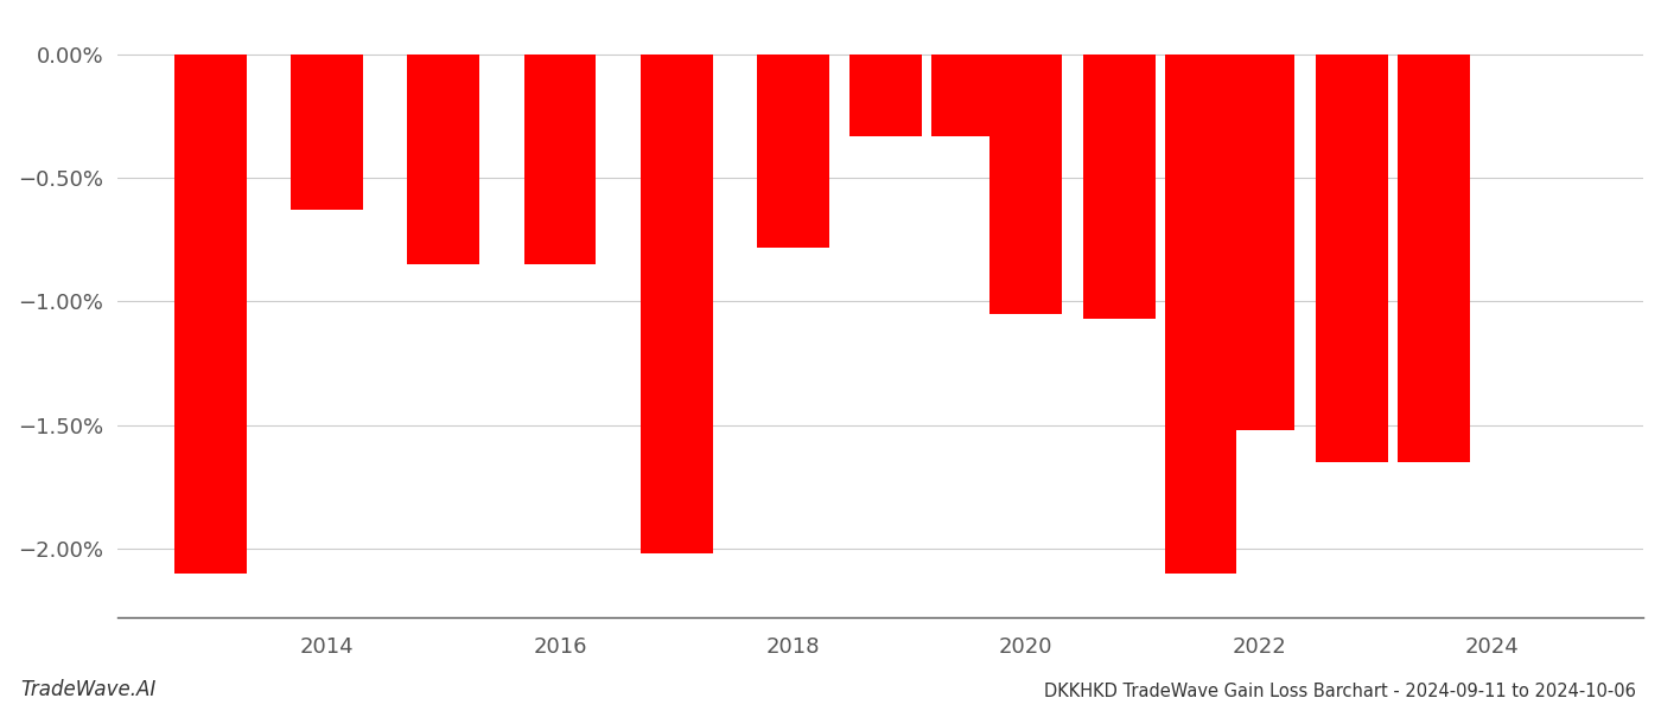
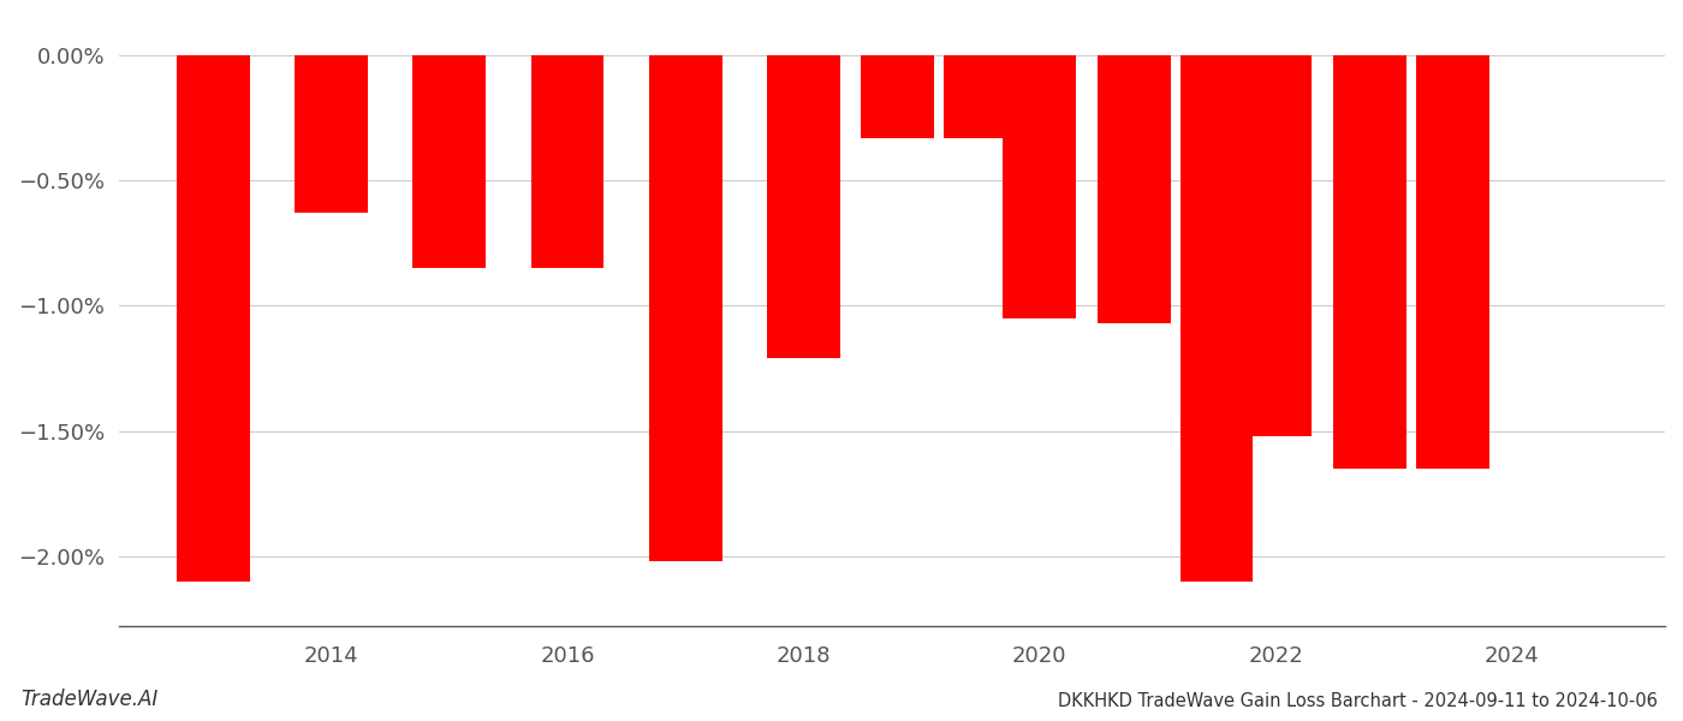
2018: -0.78% -> -1.21%
